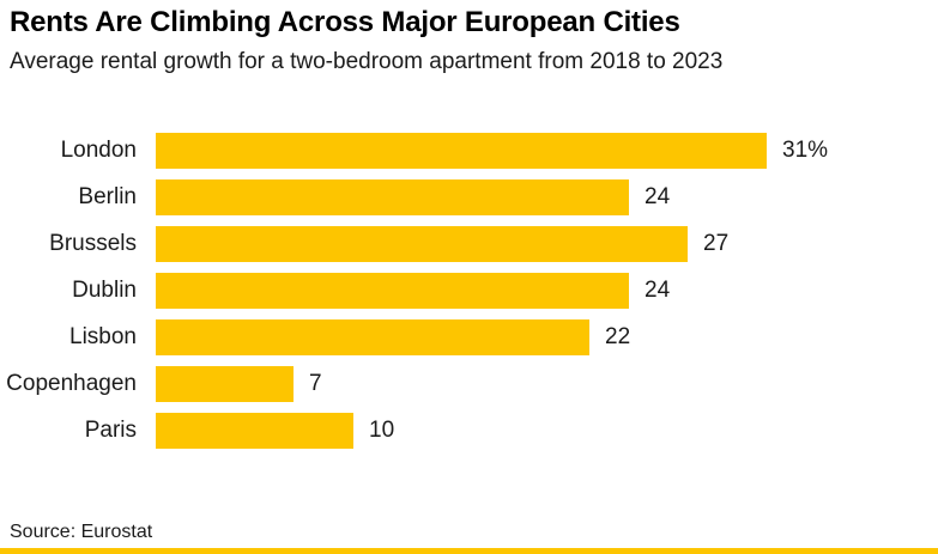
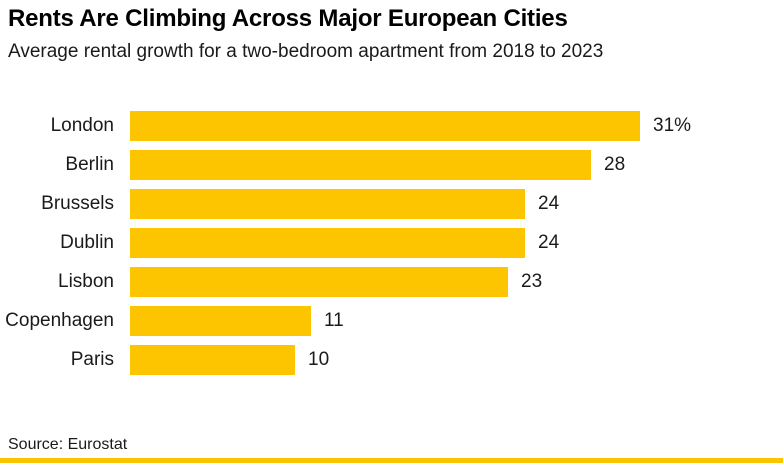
Berlin: 24 -> 28
Brussels: 27 -> 24
Lisbon: 22 -> 23
Copenhagen: 7 -> 11
